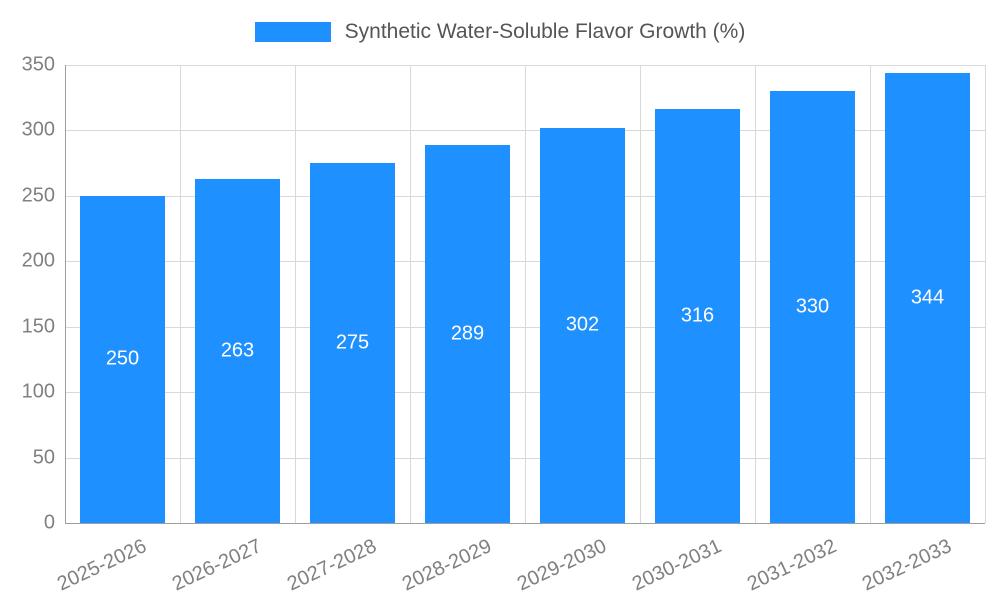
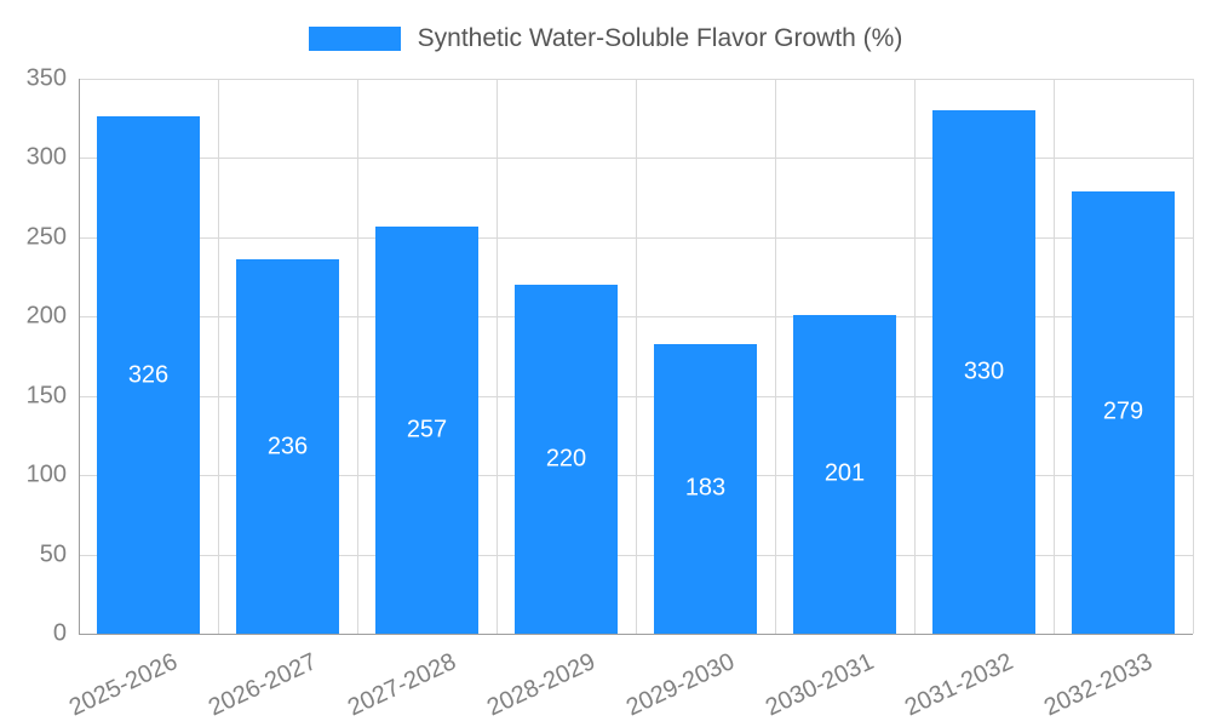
2025-2026: 250 -> 326
2026-2027: 263 -> 236
2027-2028: 275 -> 257
2028-2029: 289 -> 220
2029-2030: 302 -> 183
2030-2031: 316 -> 201
2032-2033: 344 -> 279
